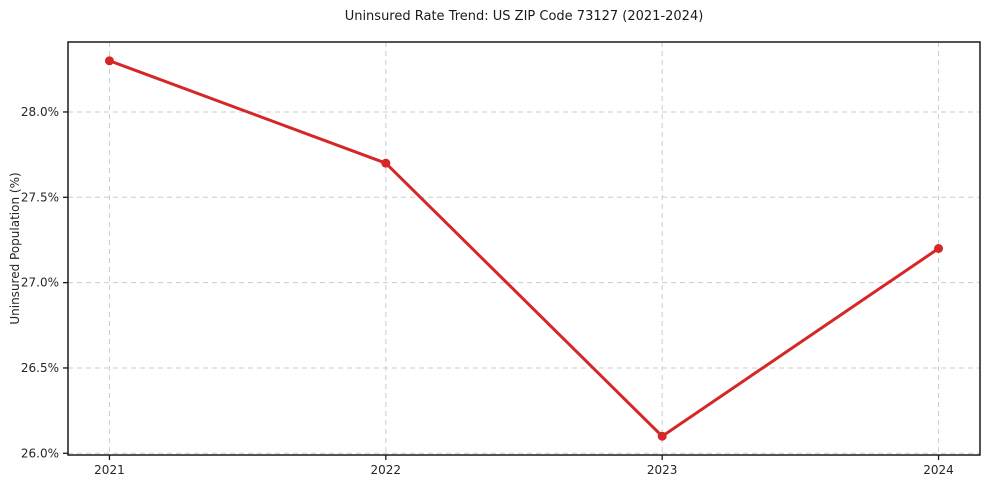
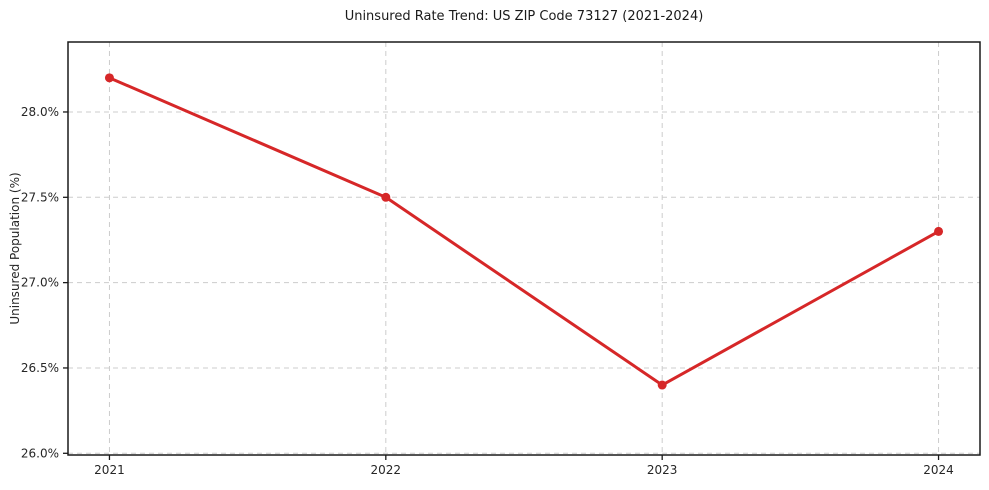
2021: 28.3% -> 28.2%
2022: 27.7% -> 27.5%
2023: 26.1% -> 26.4%
2024: 27.2% -> 27.3%
